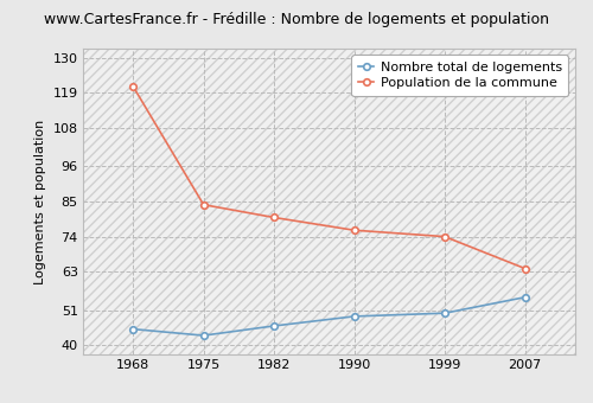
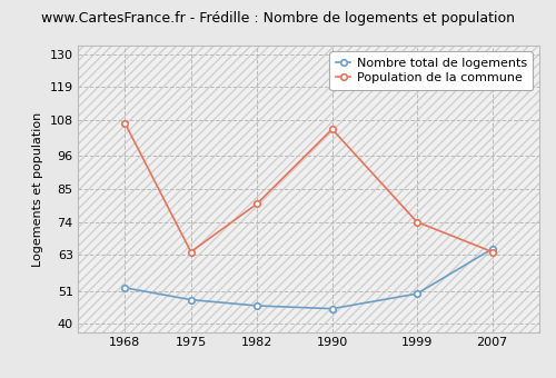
Nombre total de logements/1968: 45 -> 52
Population de la commune/1968: 121 -> 107
Nombre total de logements/1975: 43 -> 48
Population de la commune/1975: 84 -> 64
Nombre total de logements/1990: 49 -> 45
Population de la commune/1990: 76 -> 105
Nombre total de logements/2007: 55 -> 65
